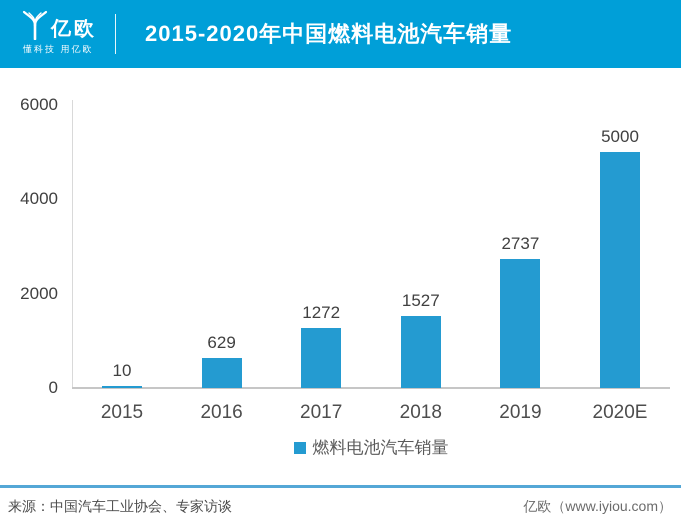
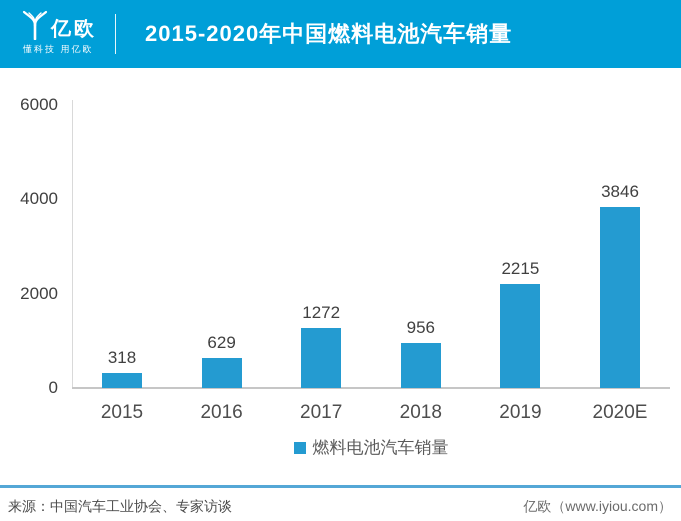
2015: 10 -> 318
2018: 1527 -> 956
2019: 2737 -> 2215
2020E: 5000 -> 3846
